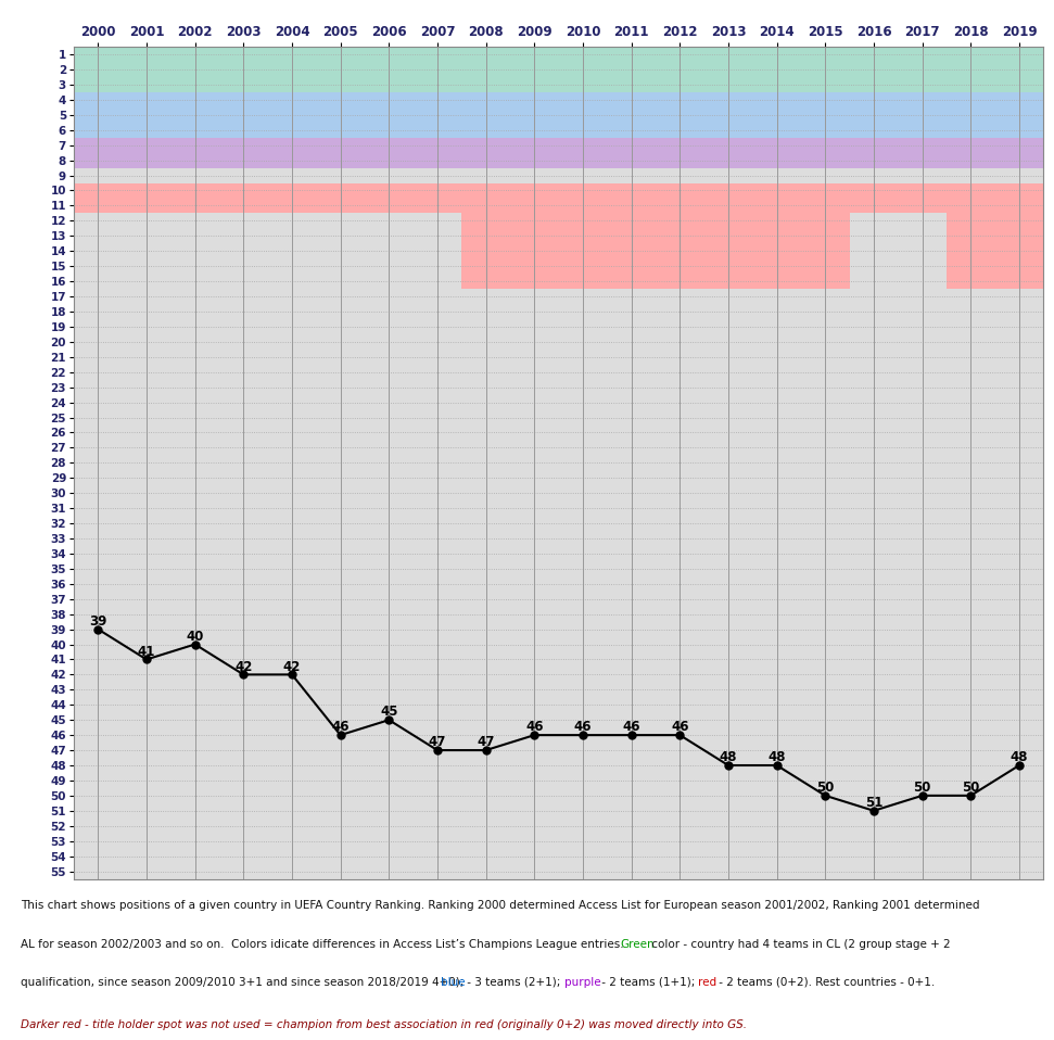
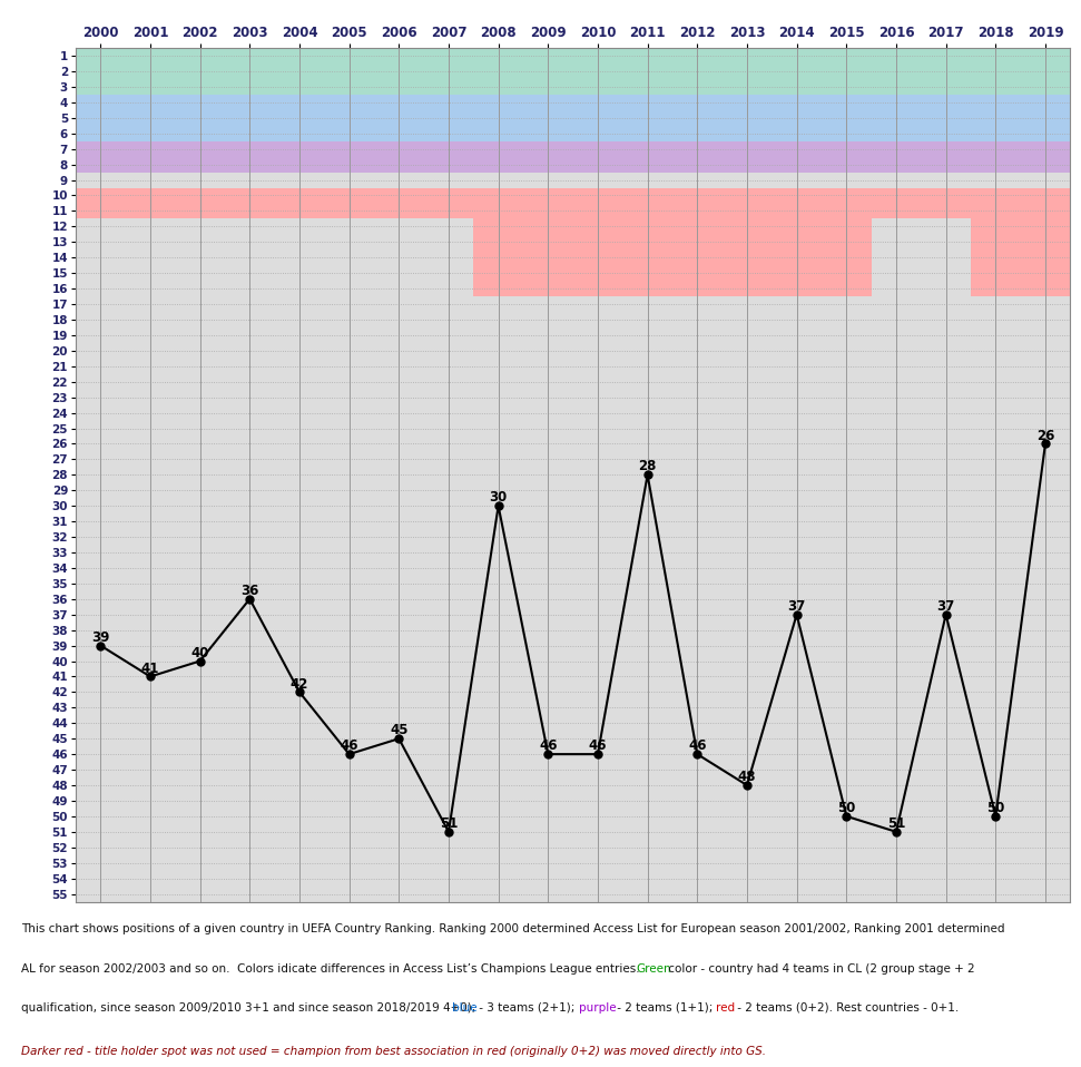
2003: 42 -> 36
2007: 47 -> 51
2008: 47 -> 30
2011: 46 -> 28
2014: 48 -> 37
2017: 50 -> 37
2019: 48 -> 26
